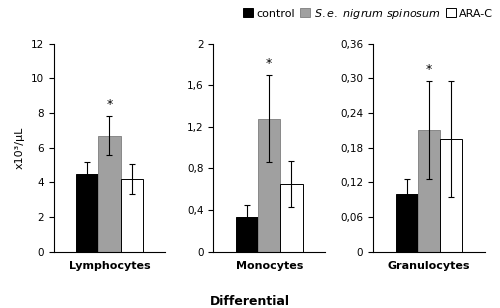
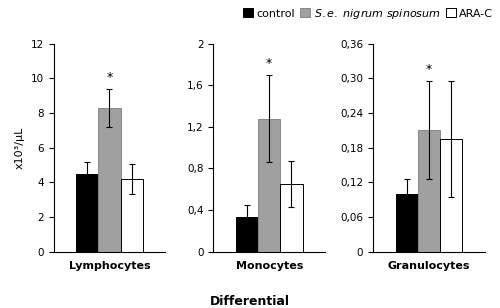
Lymphocytes: 6.7 -> 8.3
